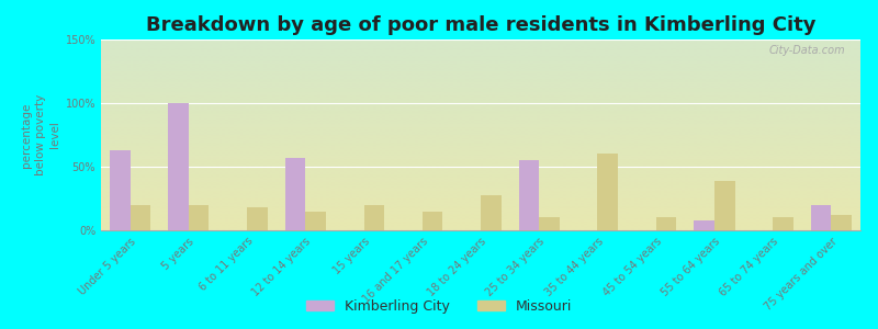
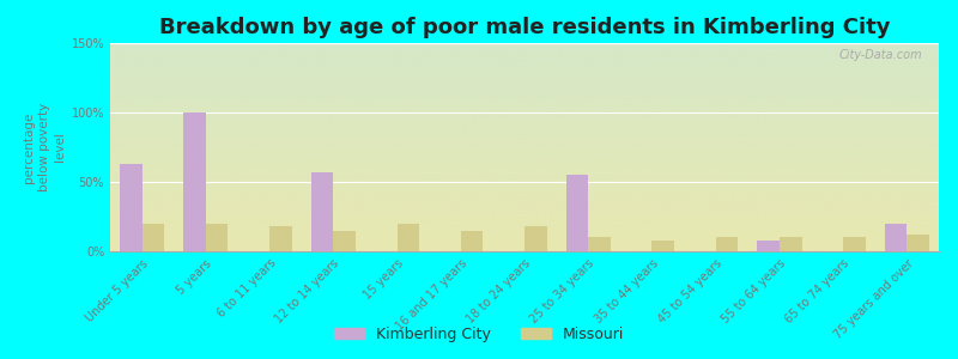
Missouri/18 to 24 years: 28% -> 18%
Missouri/35 to 44 years: 60% -> 8%
Missouri/55 to 64 years: 39% -> 10%
